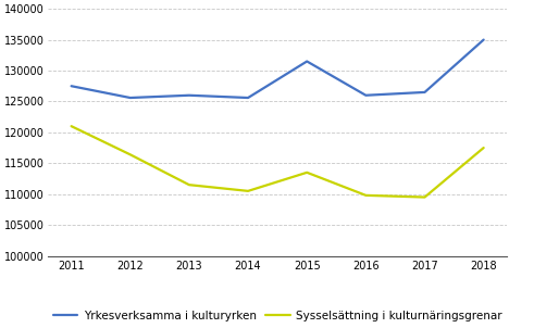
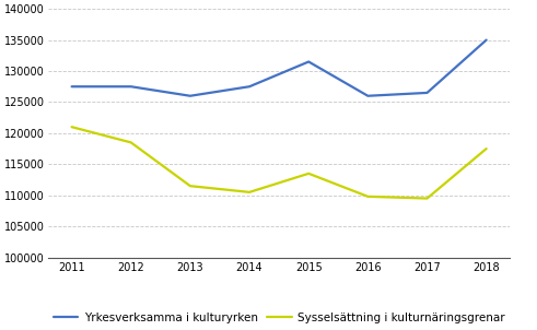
Yrkesverksamma i kulturyrken/2012: 125600 -> 127500
Sysselsättning i kulturnäringsgrenar/2012: 116400 -> 118500
Yrkesverksamma i kulturyrken/2014: 125600 -> 127500
